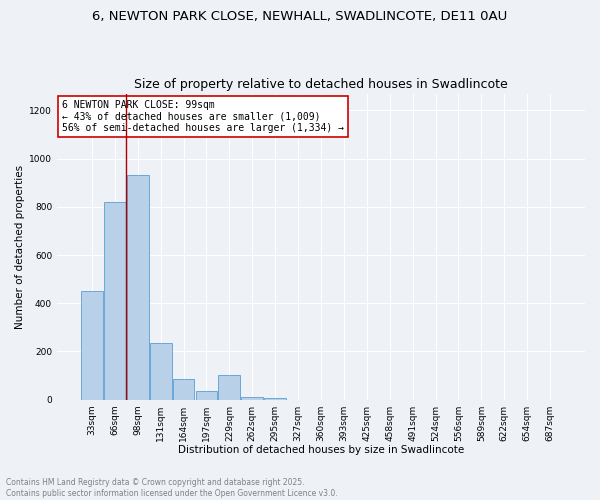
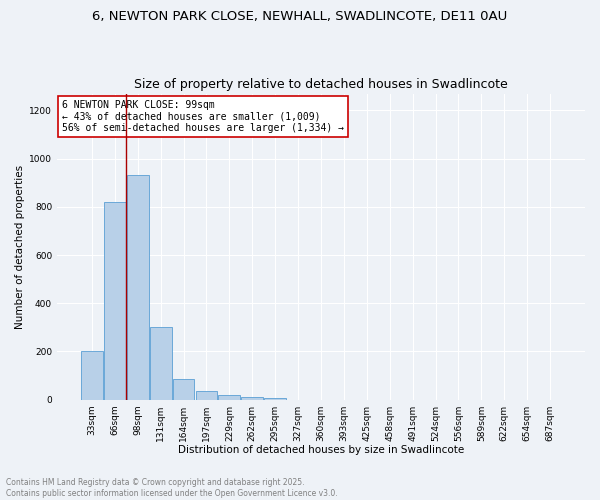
33sqm: 450 -> 200
131sqm: 235 -> 300
229sqm: 100 -> 20
